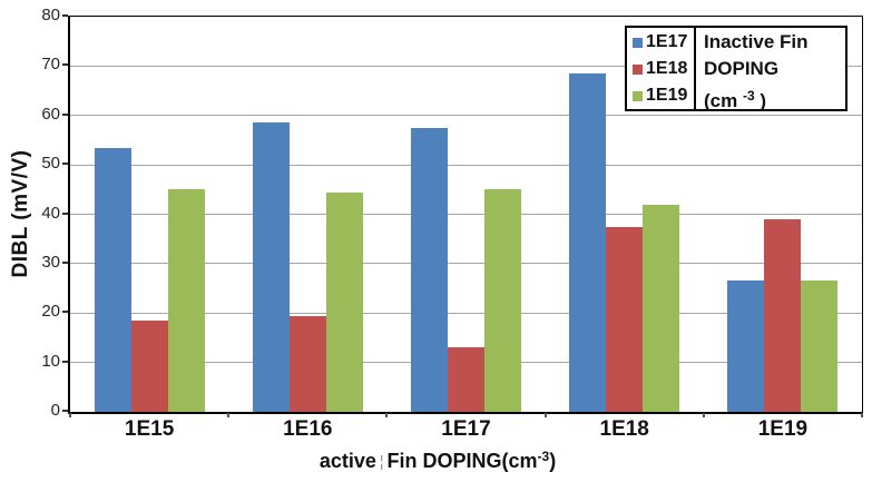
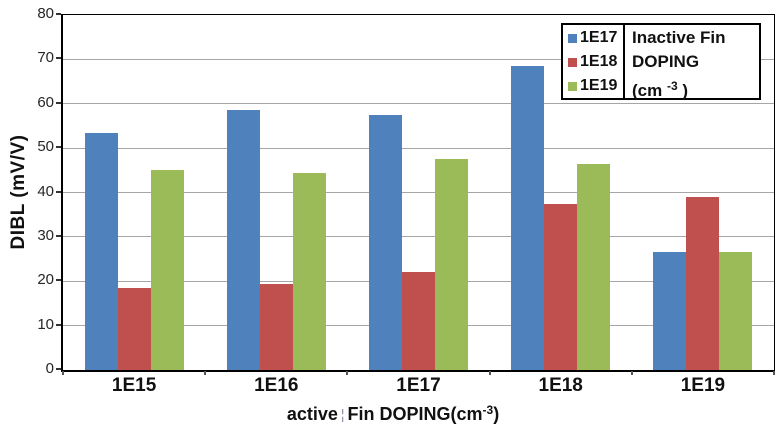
1E18/1E17: 13 -> 22
1E19/1E17: 45 -> 48
1E19/1E18: 42 -> 46
